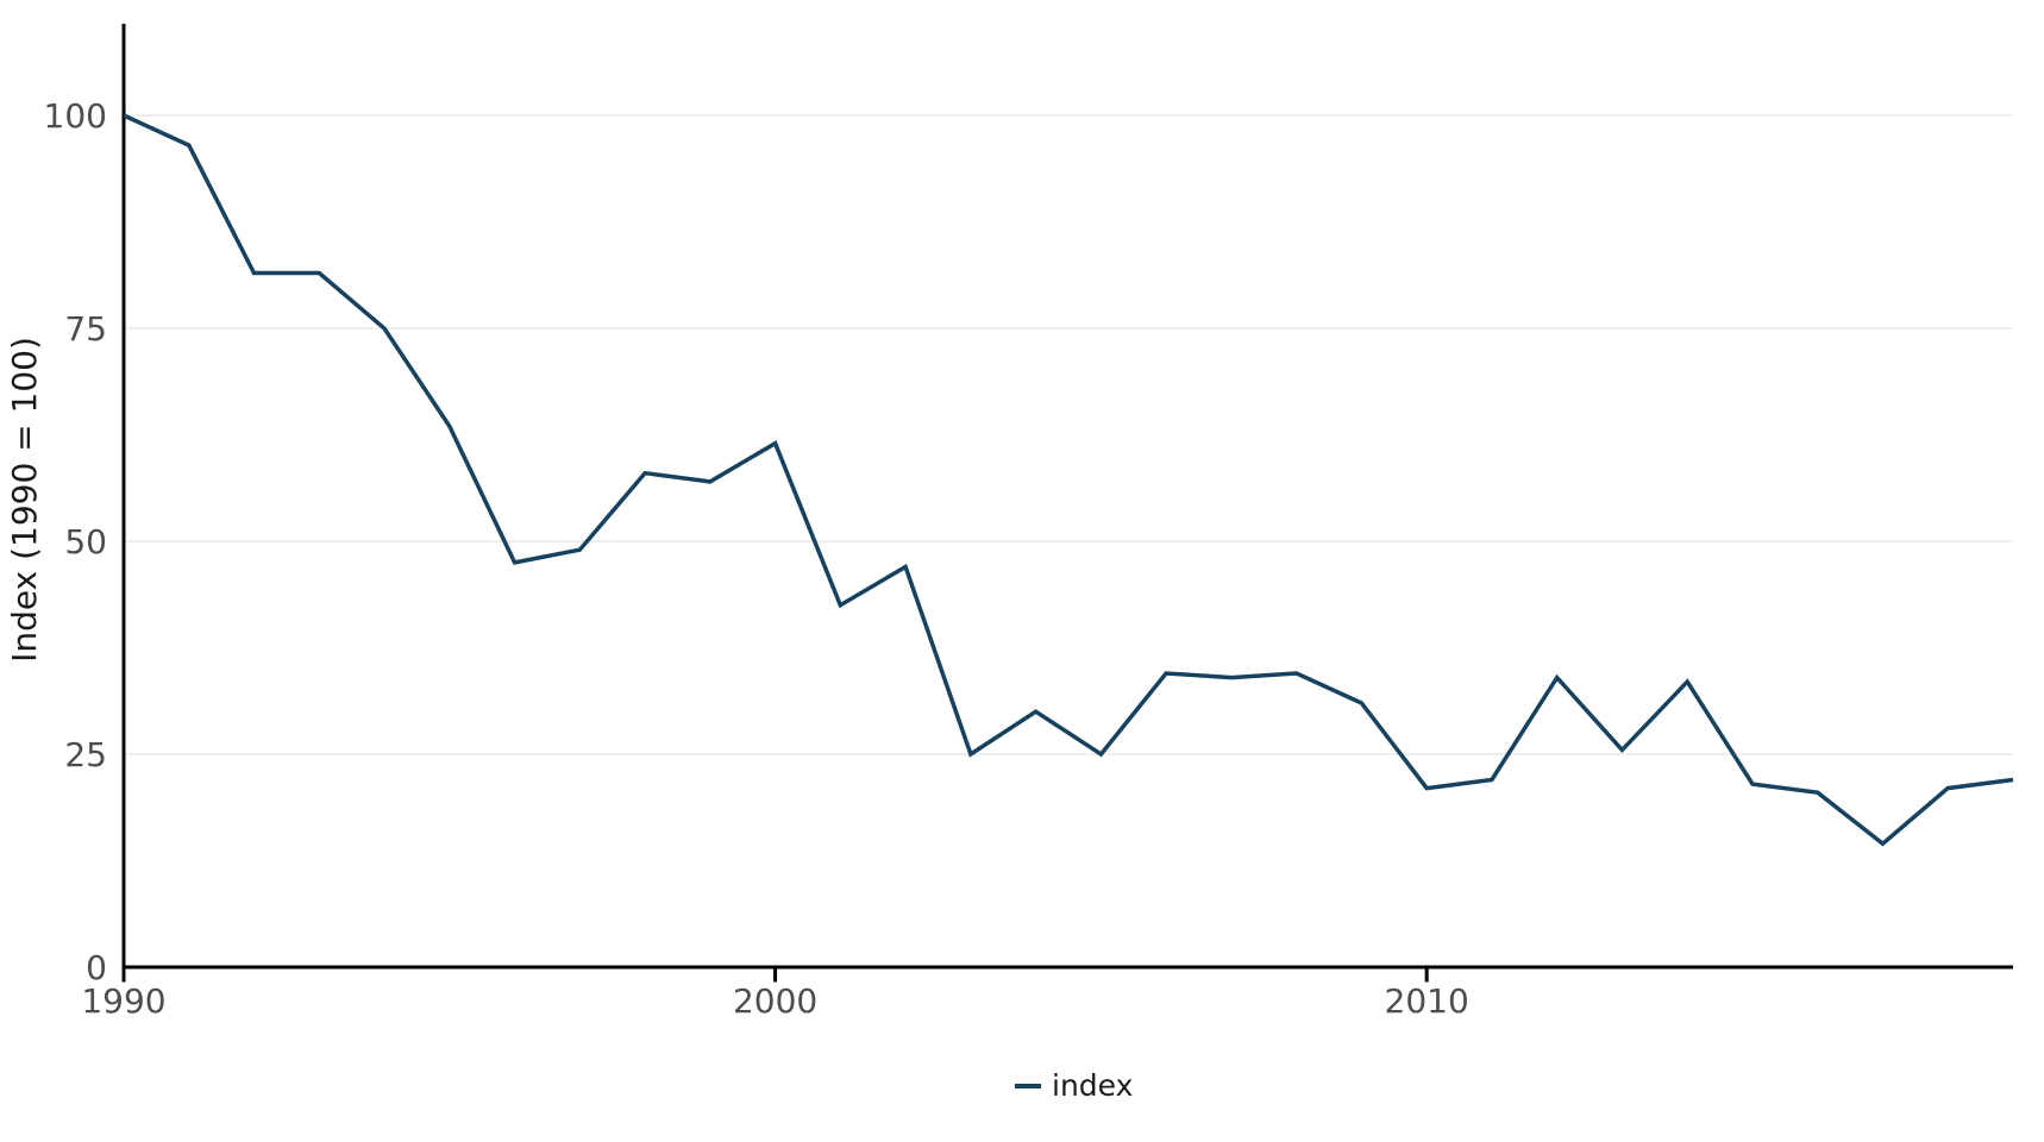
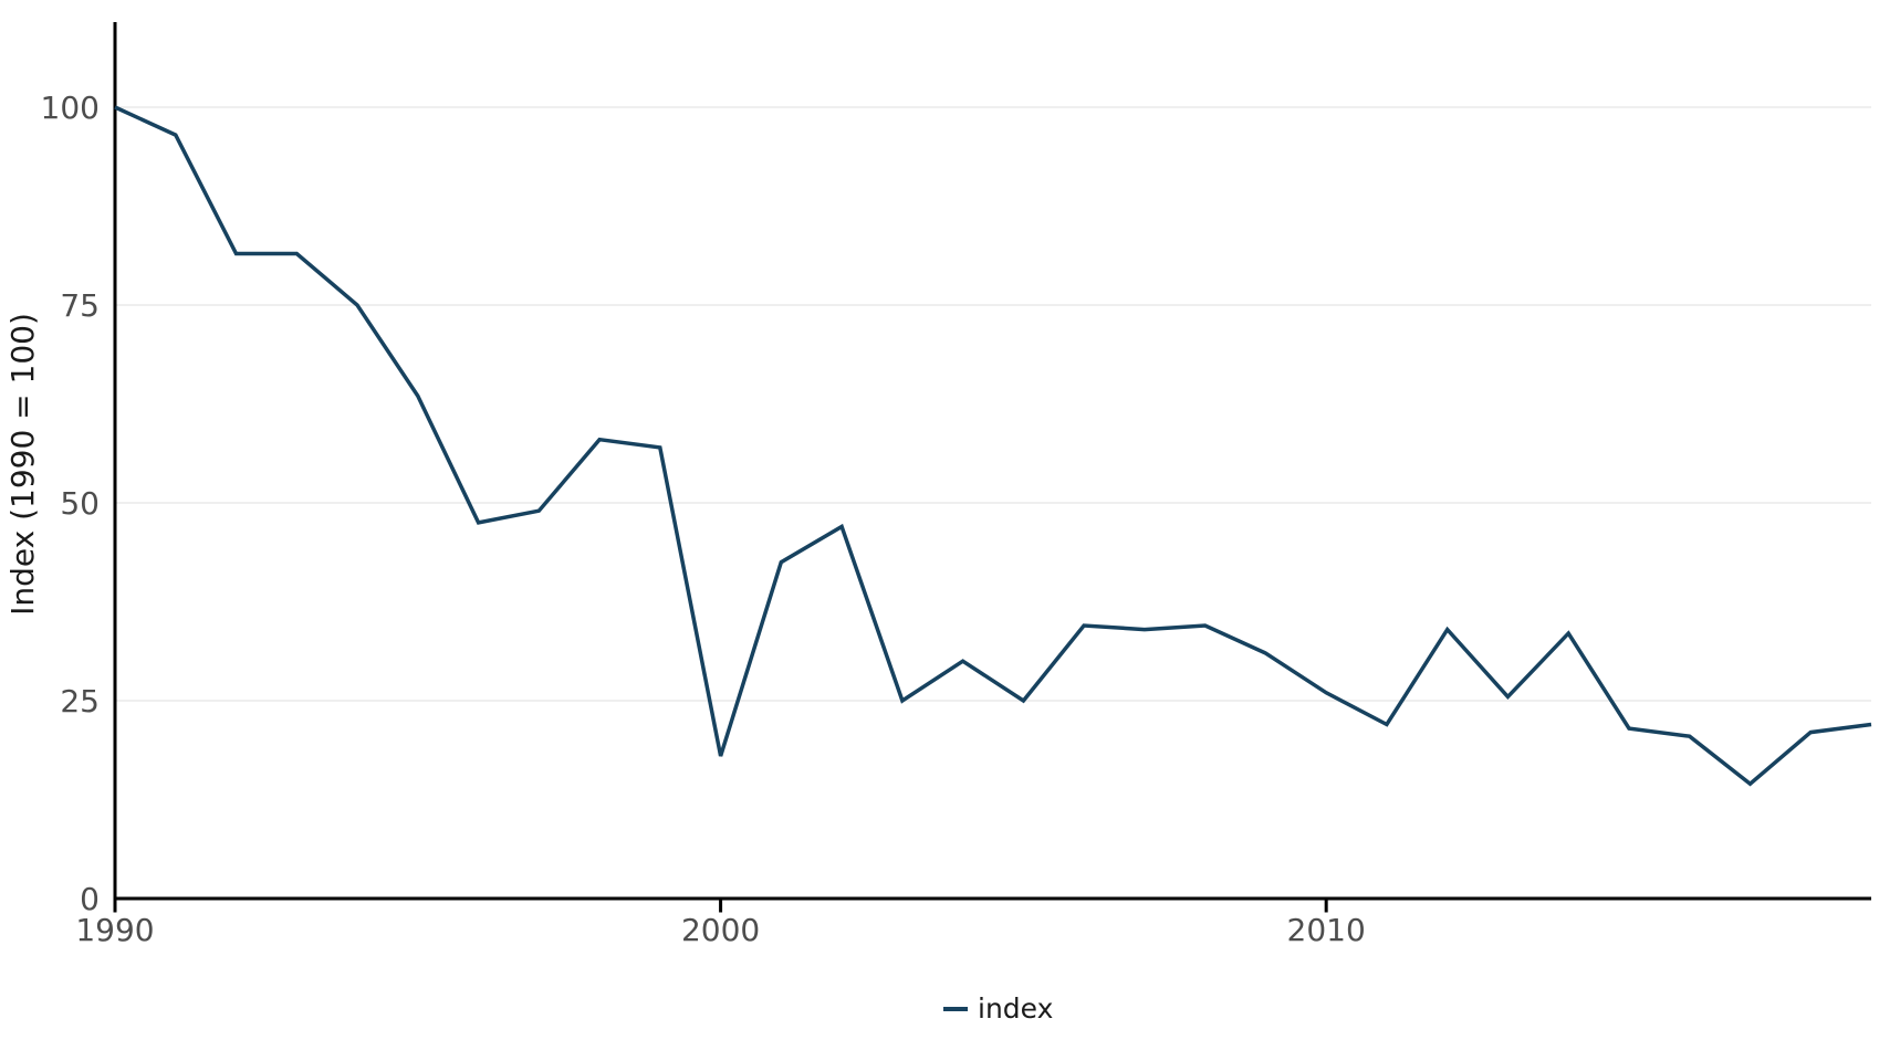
2000: 62 -> 18
2010: 21 -> 26
